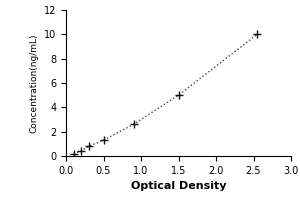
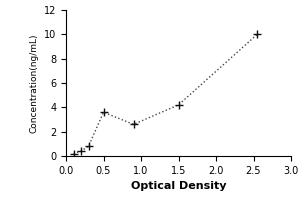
0.5: 1.3 -> 3.6
1.5: 5.0 -> 4.2
